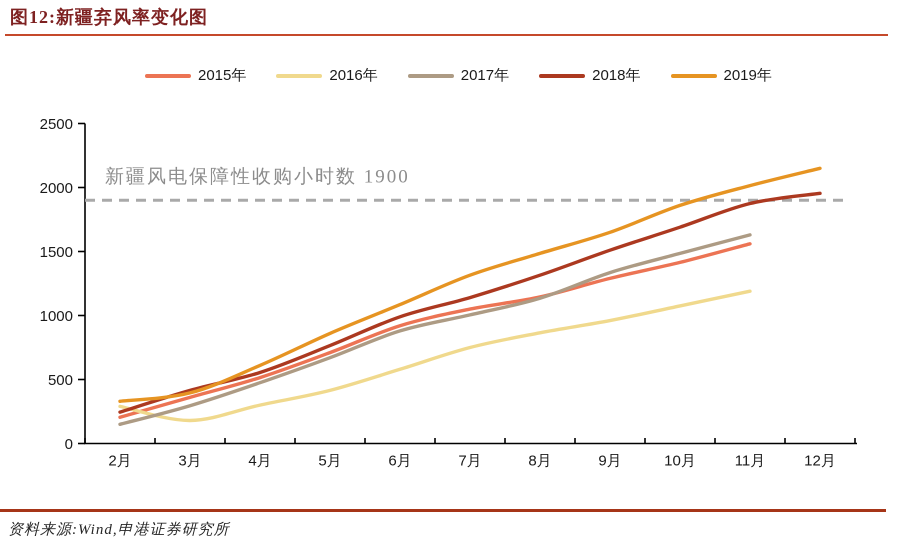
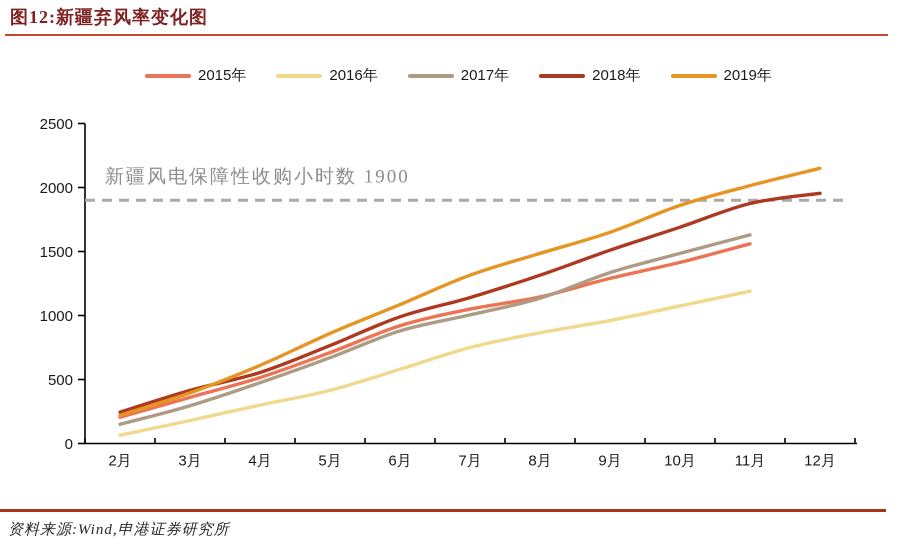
2016年/2月: 290 -> 60
2019年/2月: 330 -> 220
